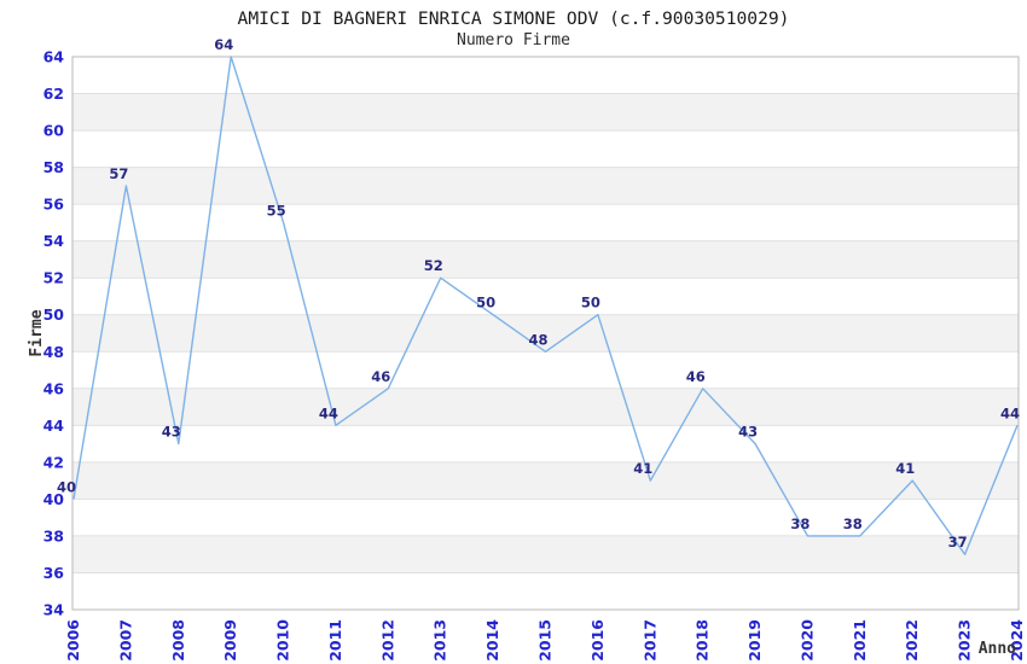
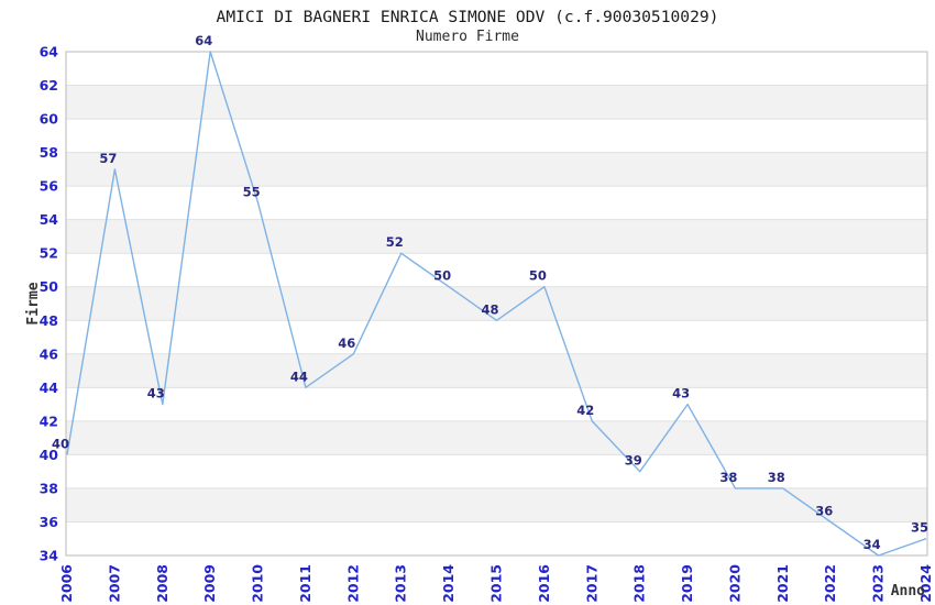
2017: 41 -> 42
2018: 46 -> 39
2022: 41 -> 36
2023: 37 -> 34
2024: 44 -> 35
